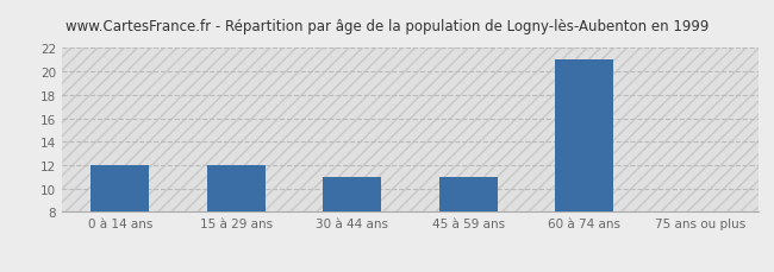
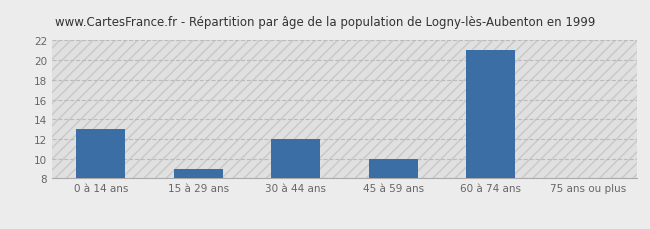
0 à 14 ans: 12 -> 13
15 à 29 ans: 12 -> 9
30 à 44 ans: 11 -> 12
45 à 59 ans: 11 -> 10
